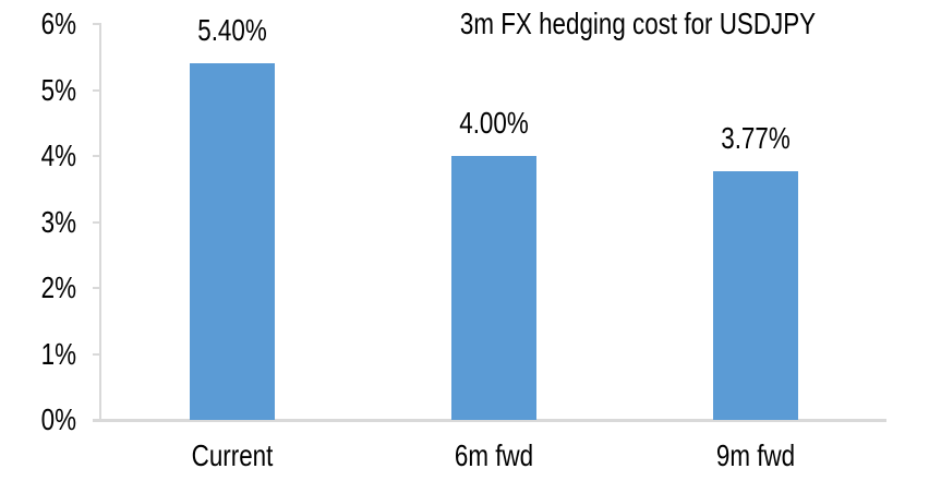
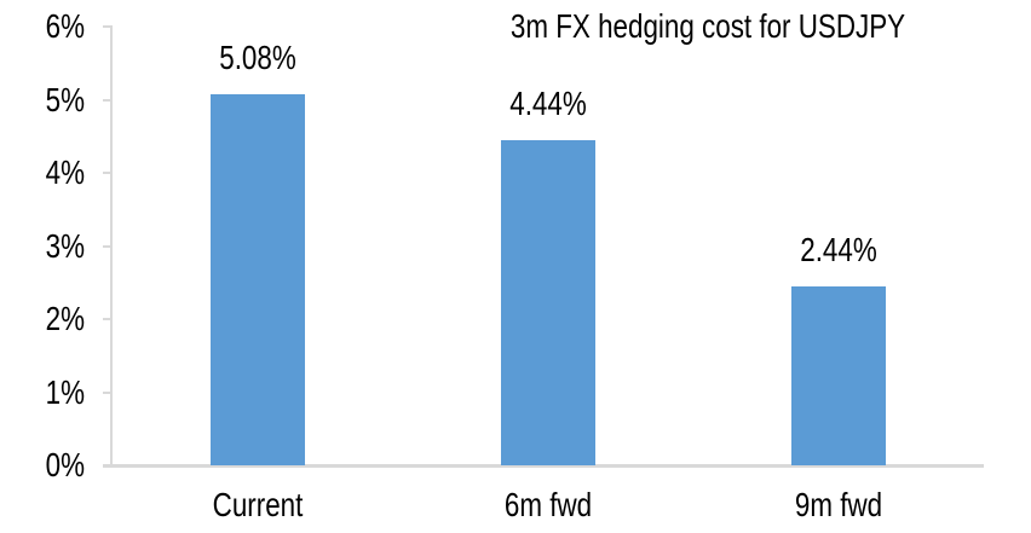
Current: 5.40% -> 5.08%
6m fwd: 4.00% -> 4.44%
9m fwd: 3.77% -> 2.44%
